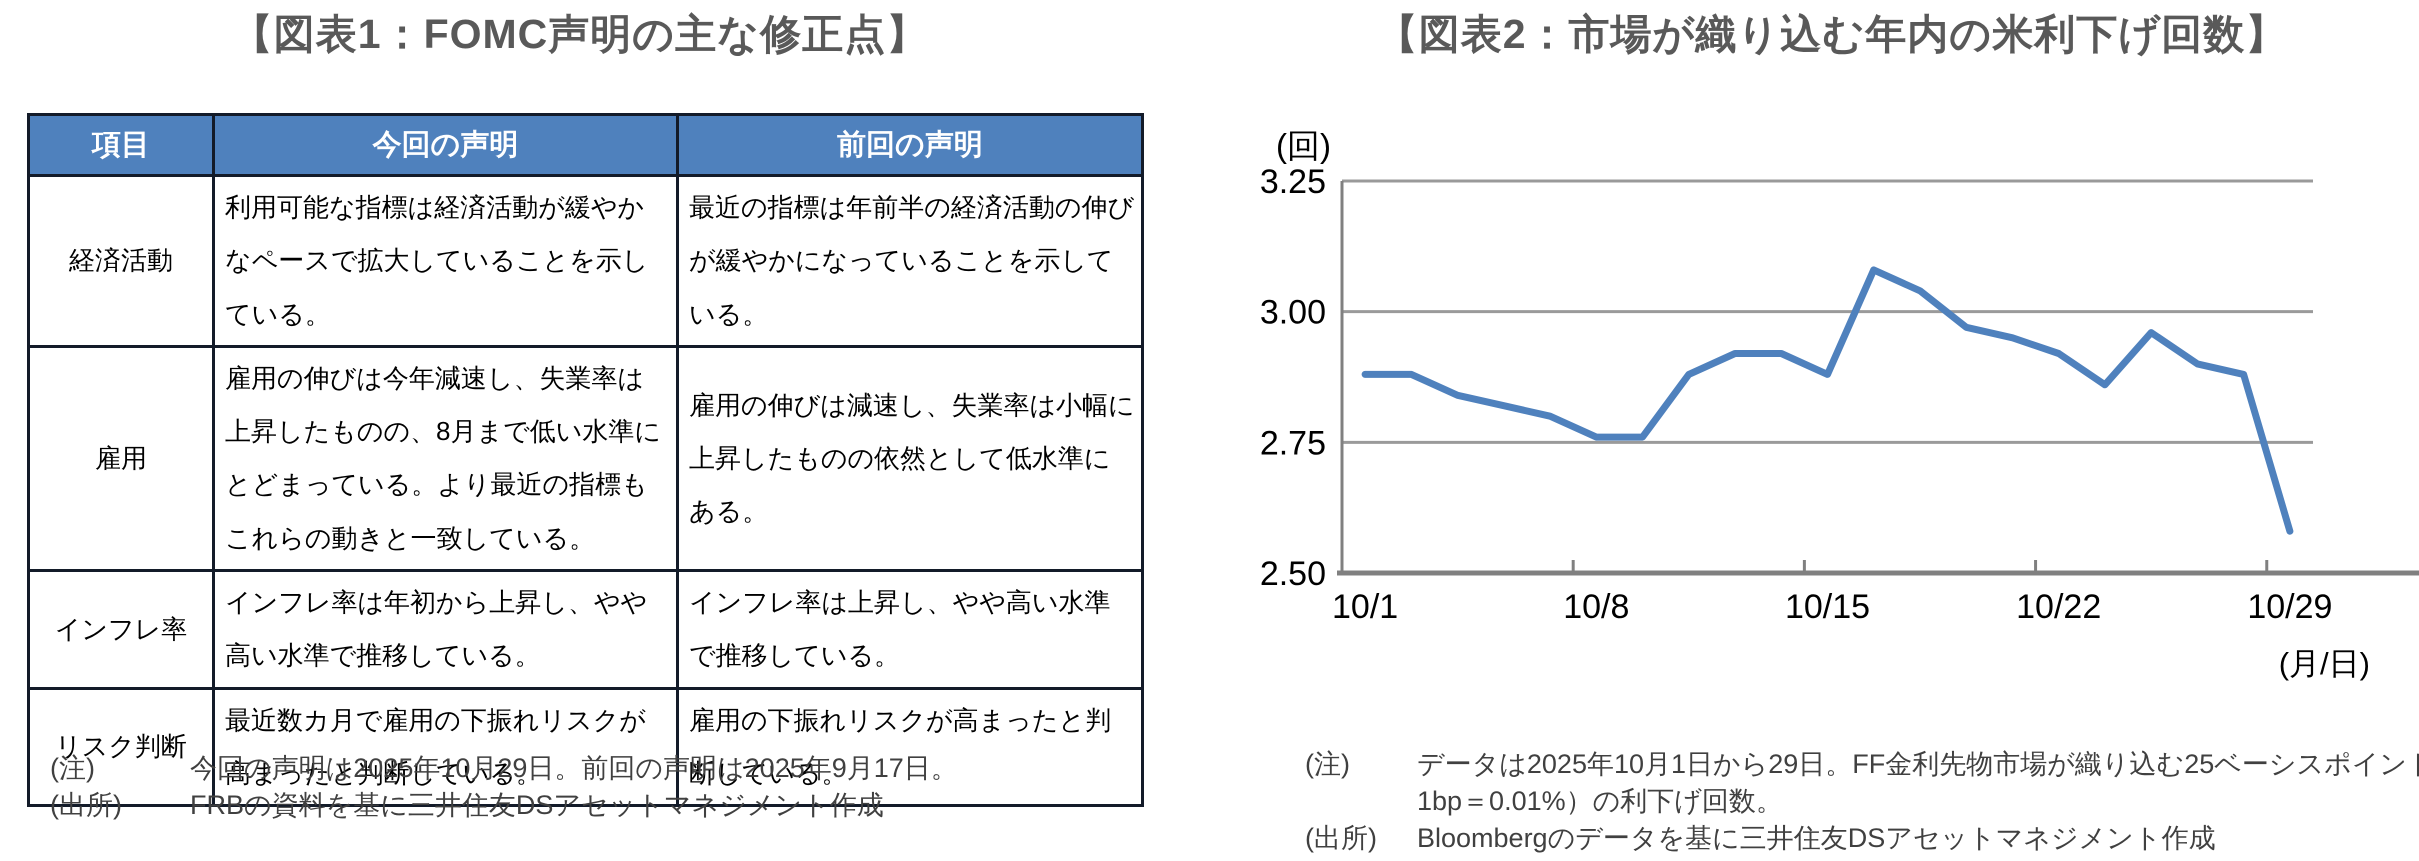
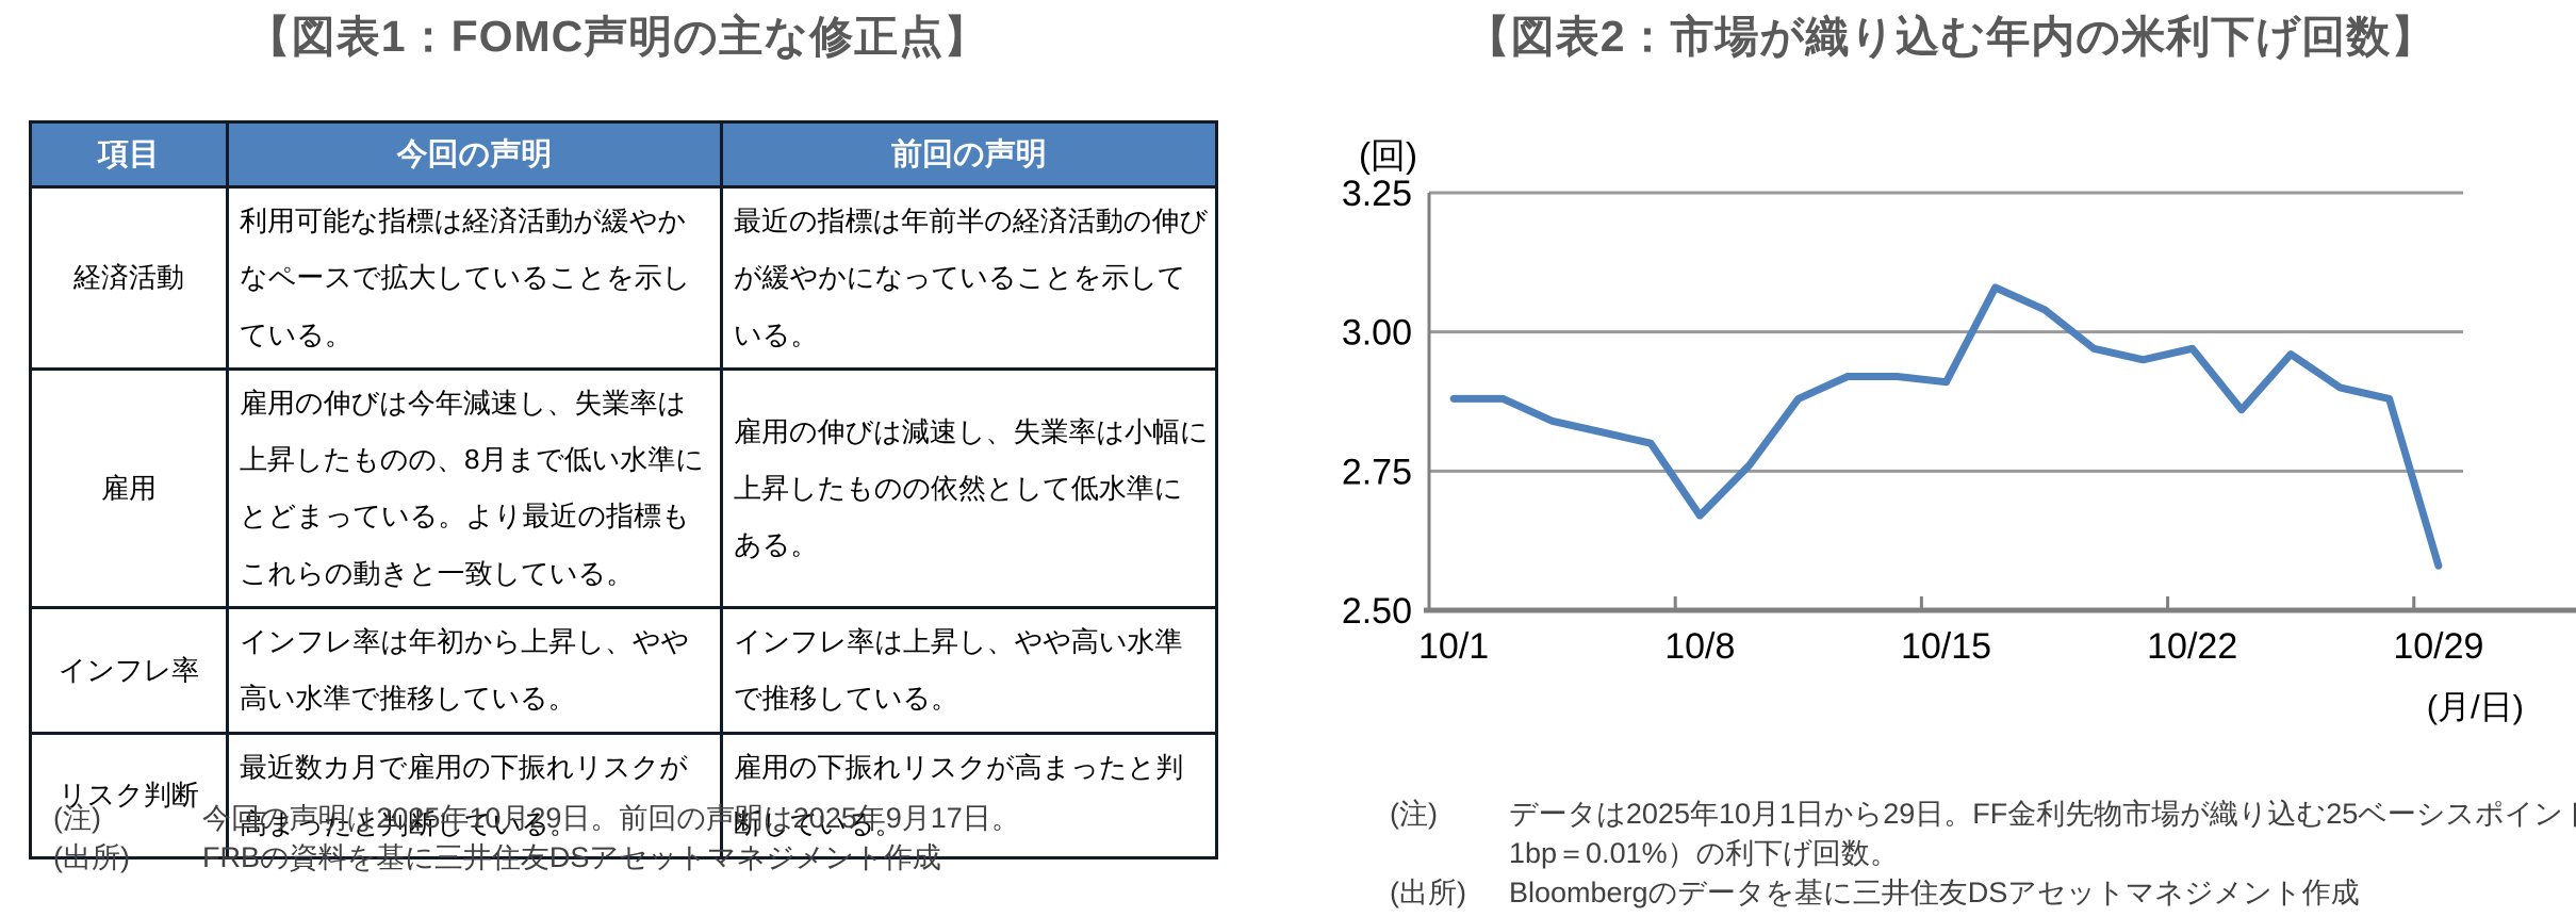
10/8: 2.76 -> 2.67
10/15: 2.88 -> 2.91
10/22: 2.92 -> 2.97
